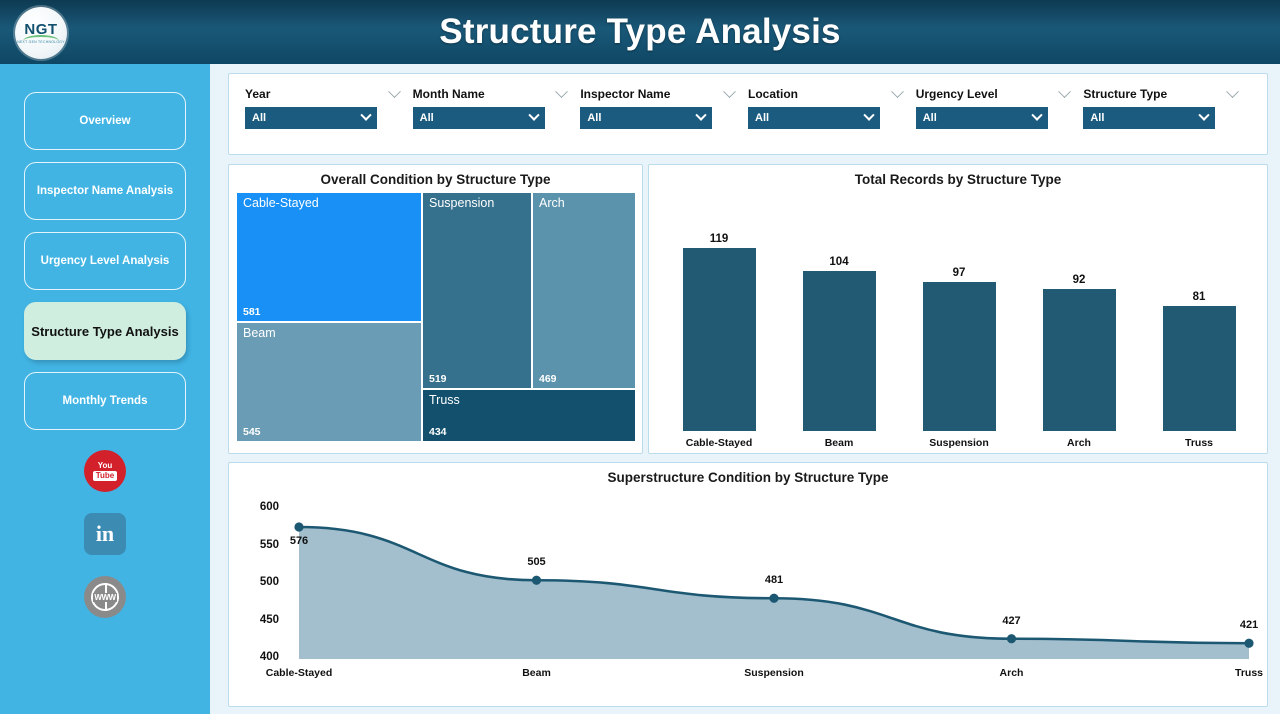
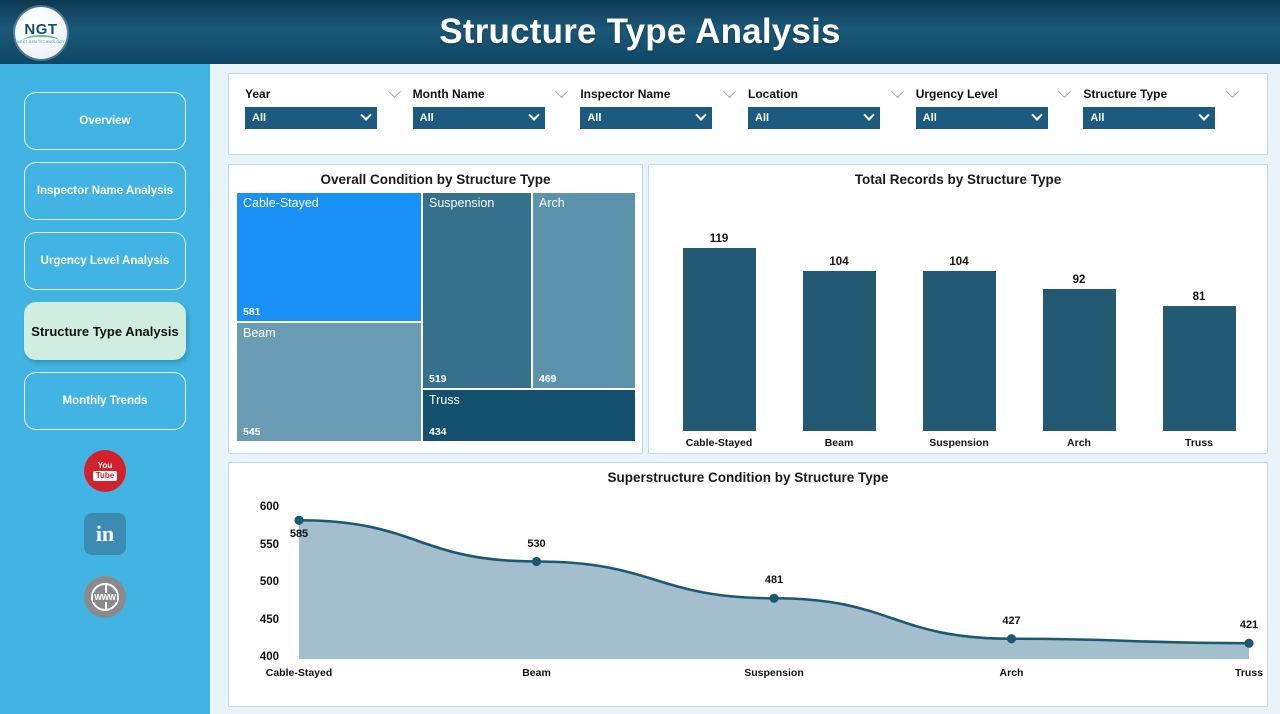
Total Records by Structure Type/Suspension: 97 -> 104
Superstructure Condition by Structure Type/Cable-Stayed: 576 -> 585
Superstructure Condition by Structure Type/Beam: 505 -> 530
